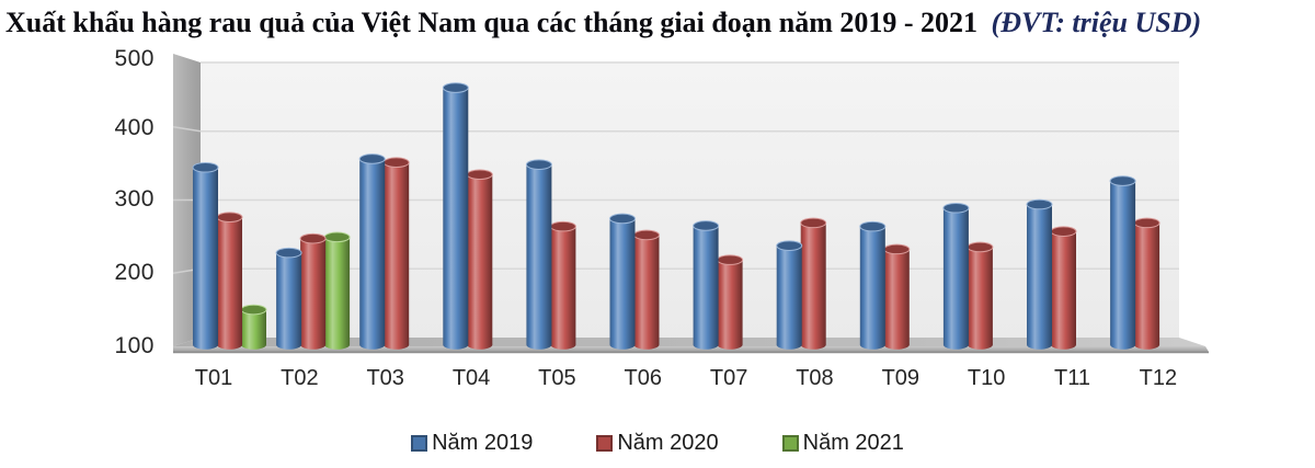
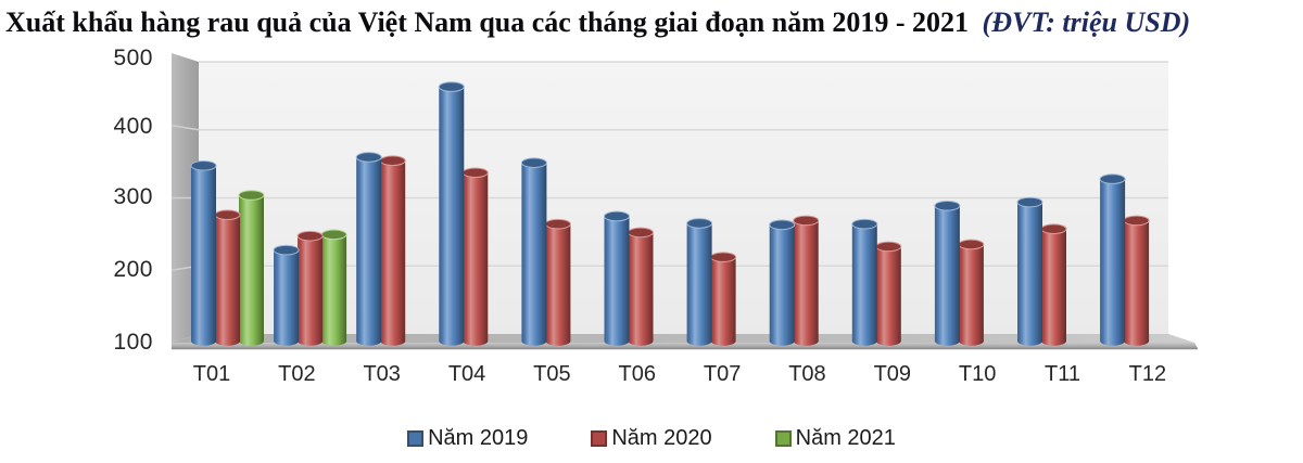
Năm 2021/T01: 150 -> 310
Năm 2019/T08: 240 -> 270
